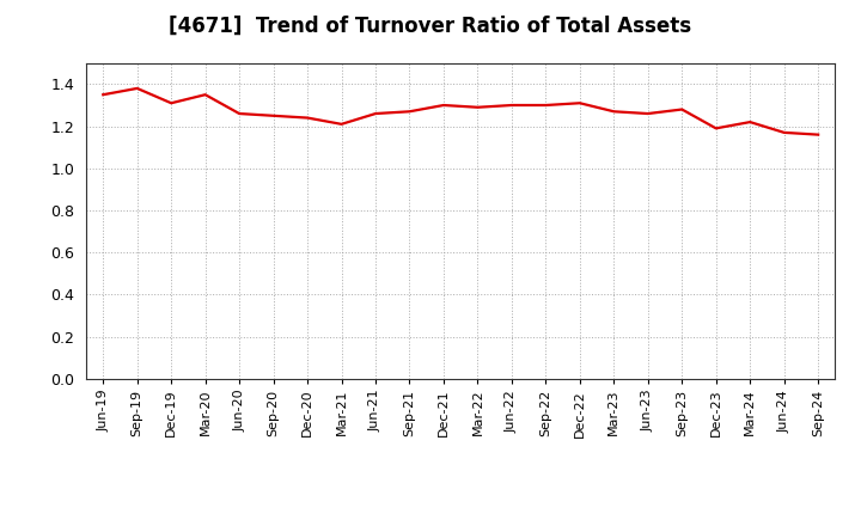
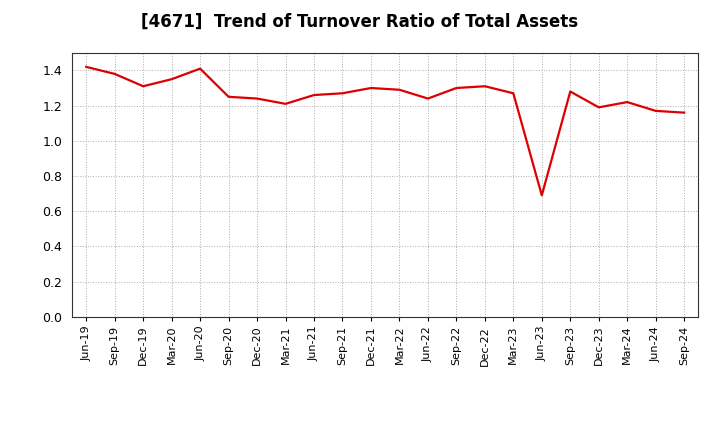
Jun-19: 1.35 -> 1.42
Jun-20: 1.26 -> 1.41
Jun-22: 1.30 -> 1.24
Jun-23: 1.26 -> 0.69
